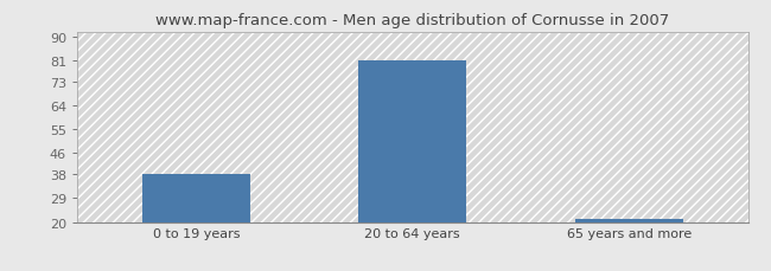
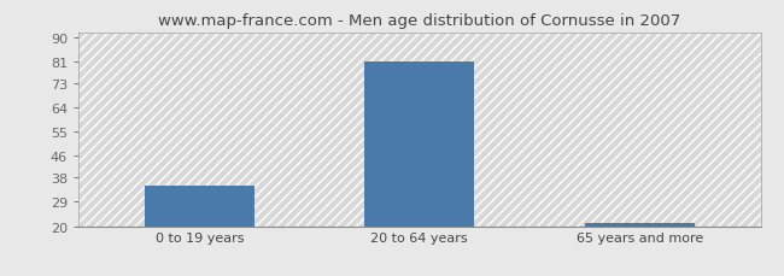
0 to 19 years: 38 -> 35
